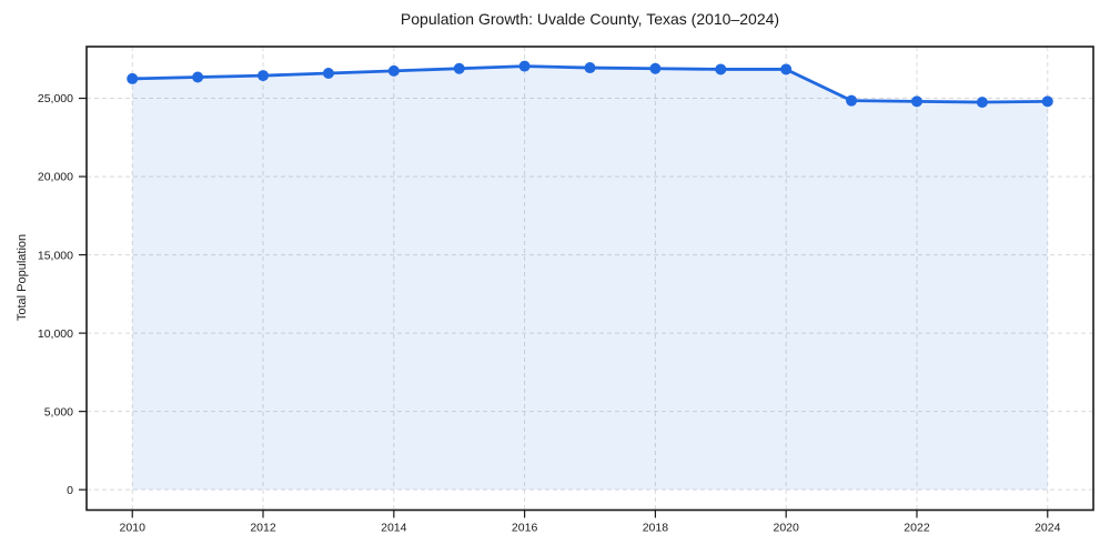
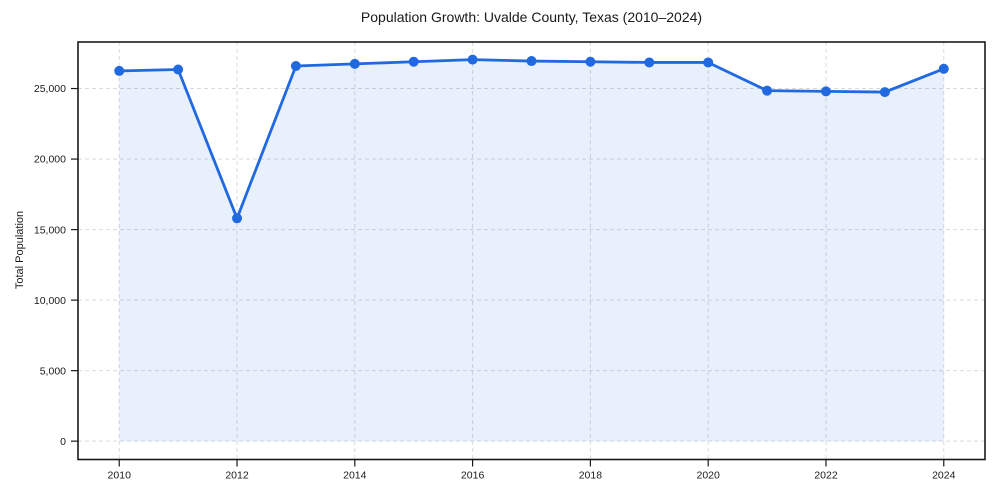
2012: 26400 -> 15800
2024: 24800 -> 26400
